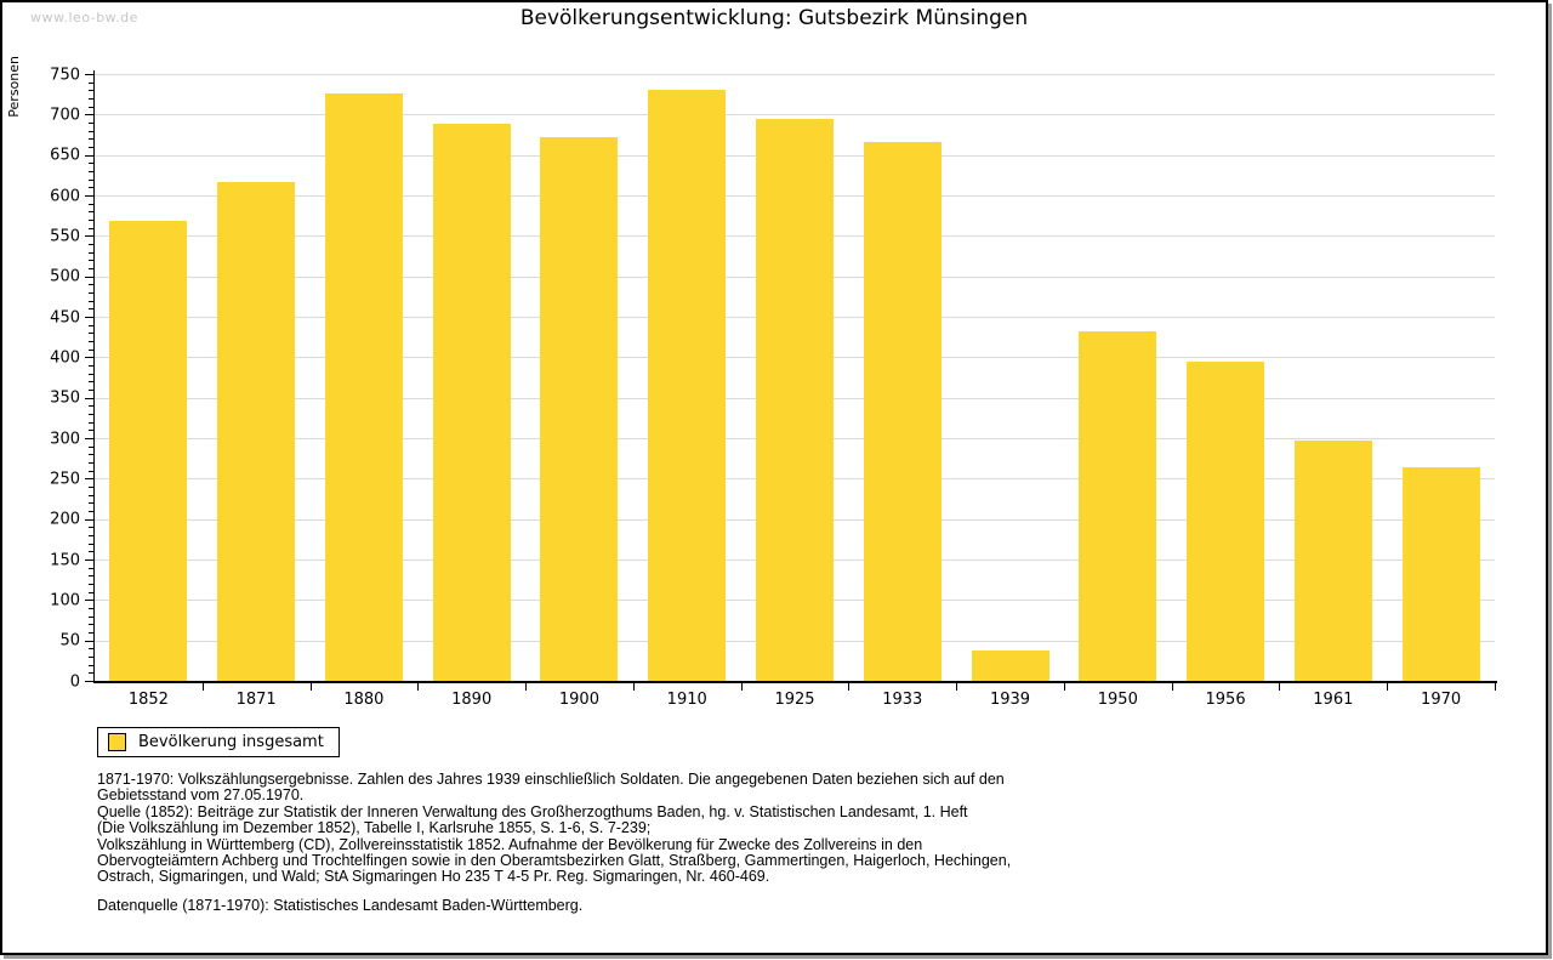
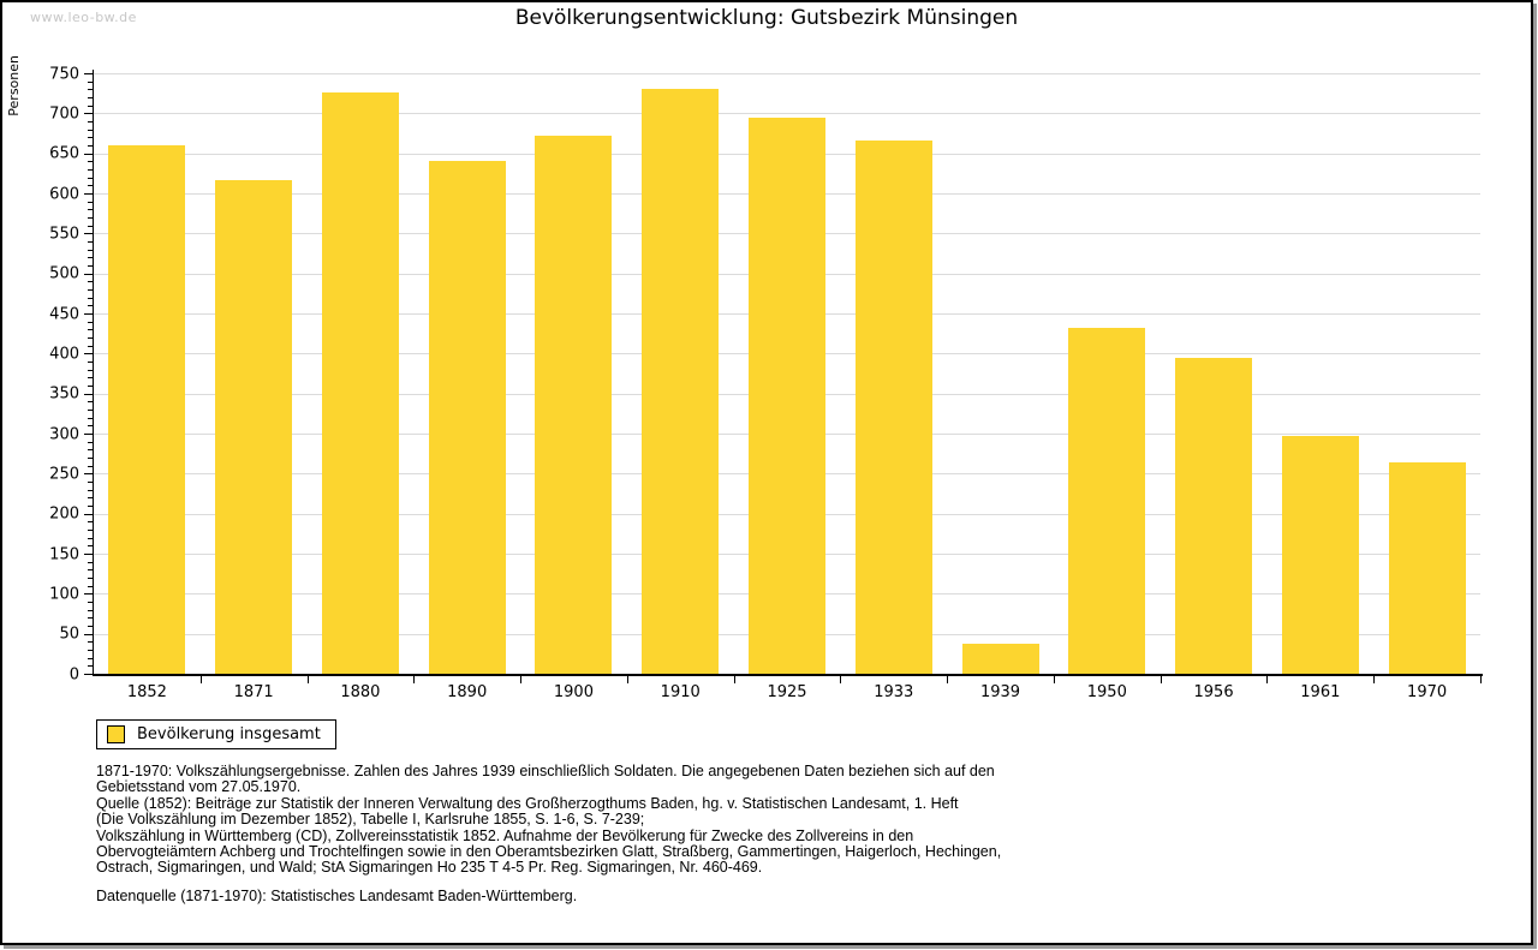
1852: 570 -> 660
1890: 690 -> 640
